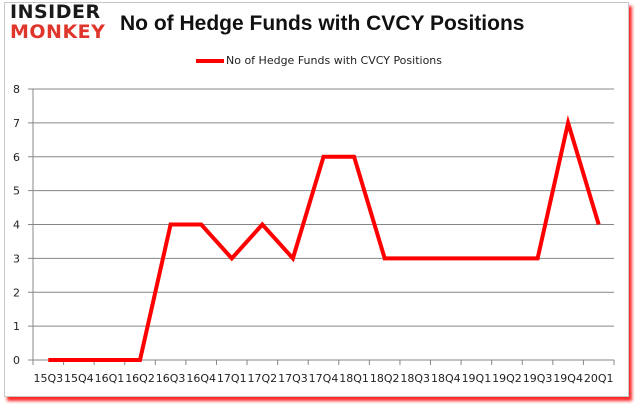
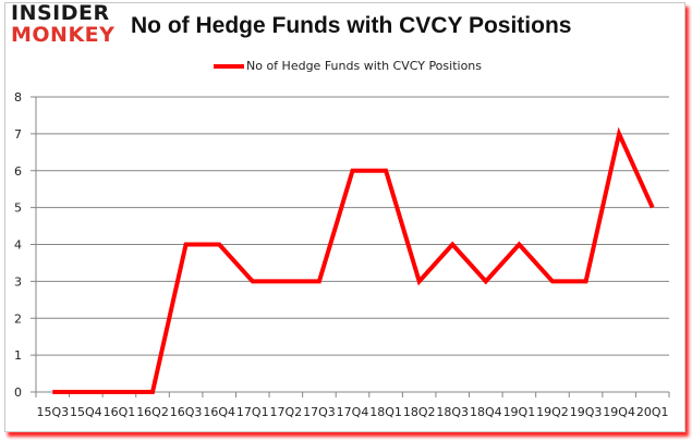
17Q2: 4 -> 3
18Q3: 3 -> 4
19Q1: 3 -> 4
20Q1: 4 -> 5
